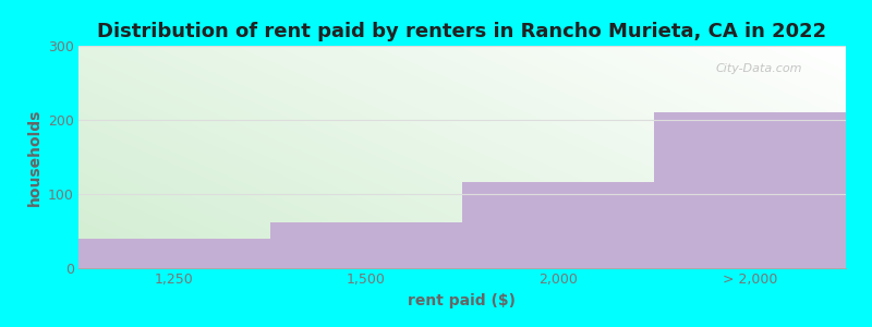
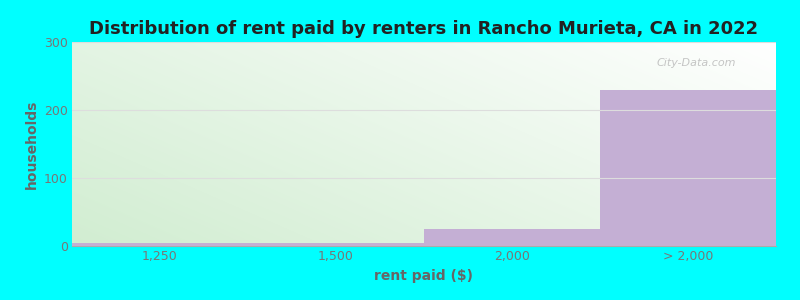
1,250: 40 -> 5
1,500: 62 -> 5
2,000: 116 -> 25
> 2,000: 210 -> 230
